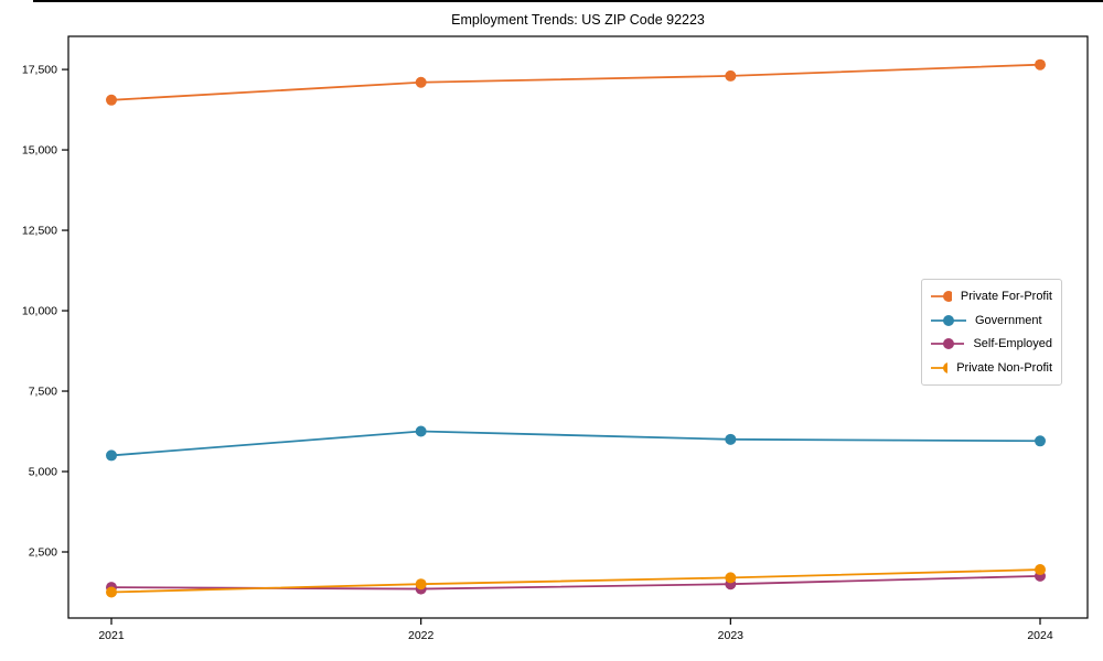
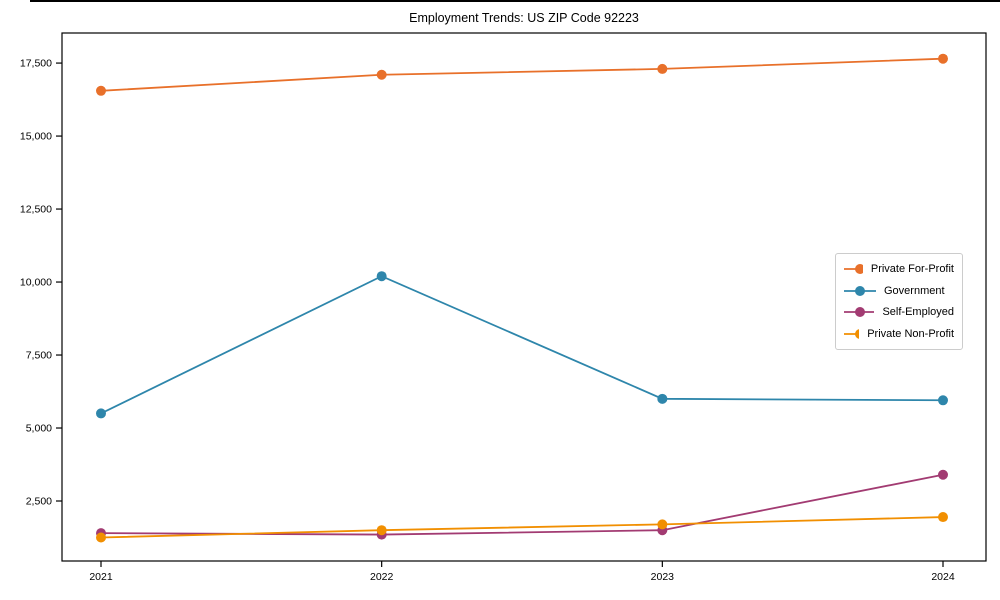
Government/2022: 6200 -> 10200
Self-Employed/2024: 1800 -> 3400
